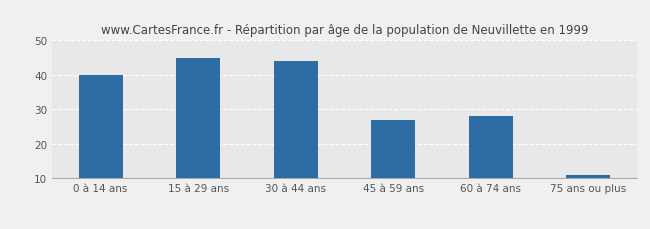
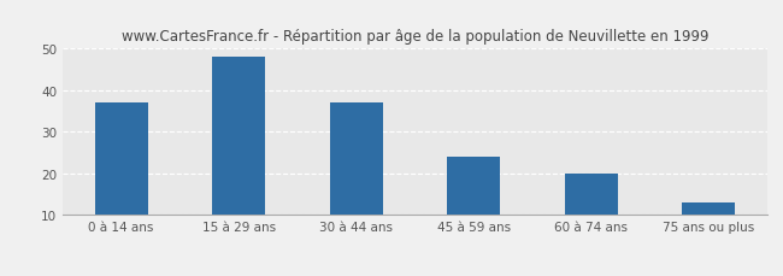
0 à 14 ans: 40 -> 37
15 à 29 ans: 45 -> 48
30 à 44 ans: 44 -> 37
45 à 59 ans: 27 -> 24
60 à 74 ans: 28 -> 20
75 ans ou plus: 11 -> 13
